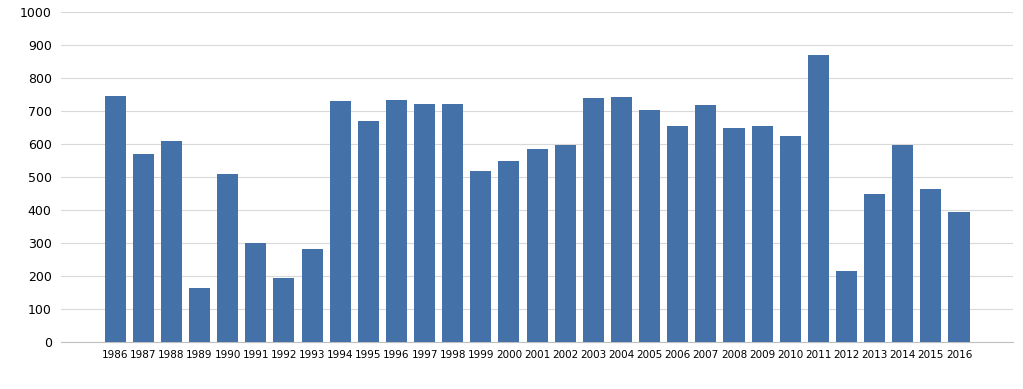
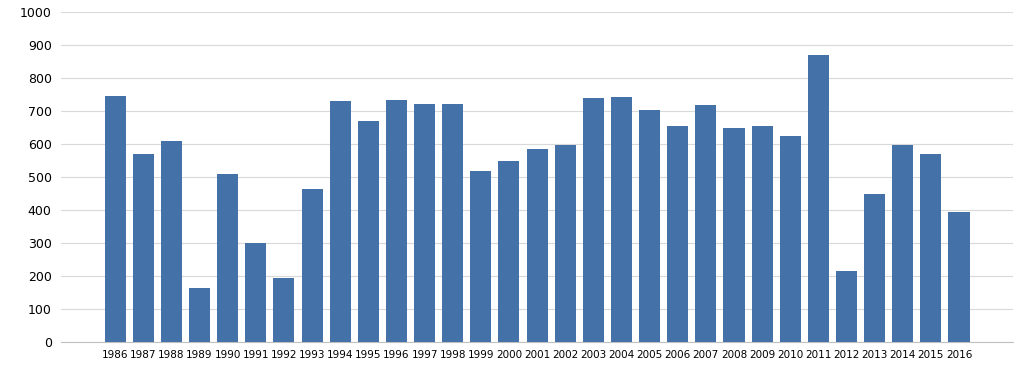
1993: 283 -> 465
2015: 465 -> 570
